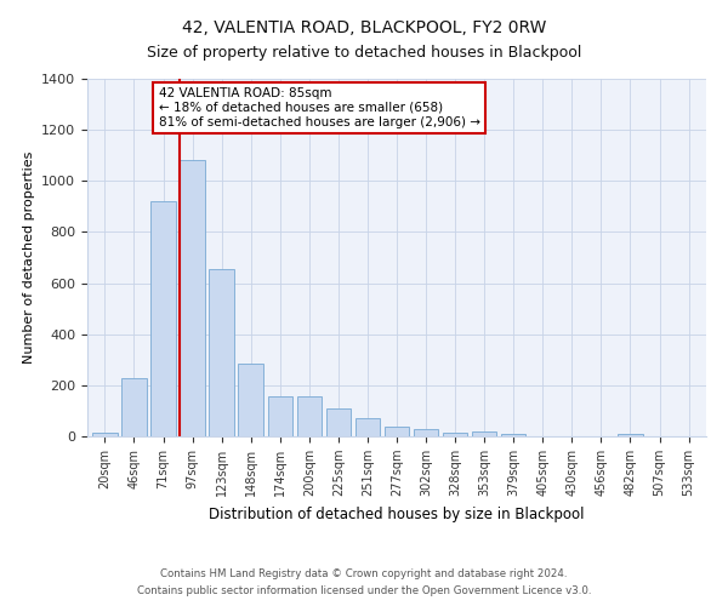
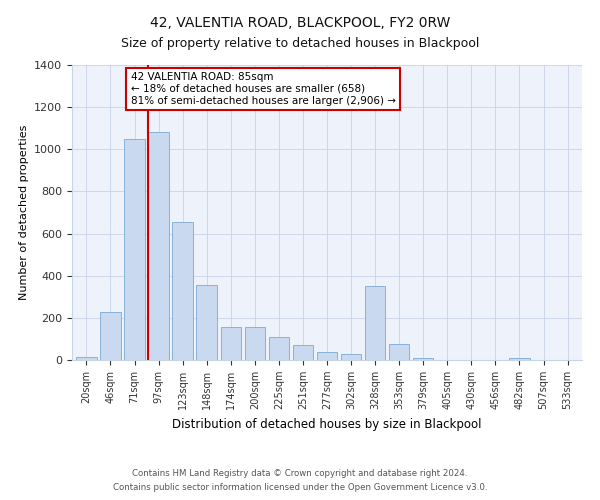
71sqm: 920 -> 1050
148sqm: 285 -> 355
328sqm: 15 -> 350
353sqm: 20 -> 75
